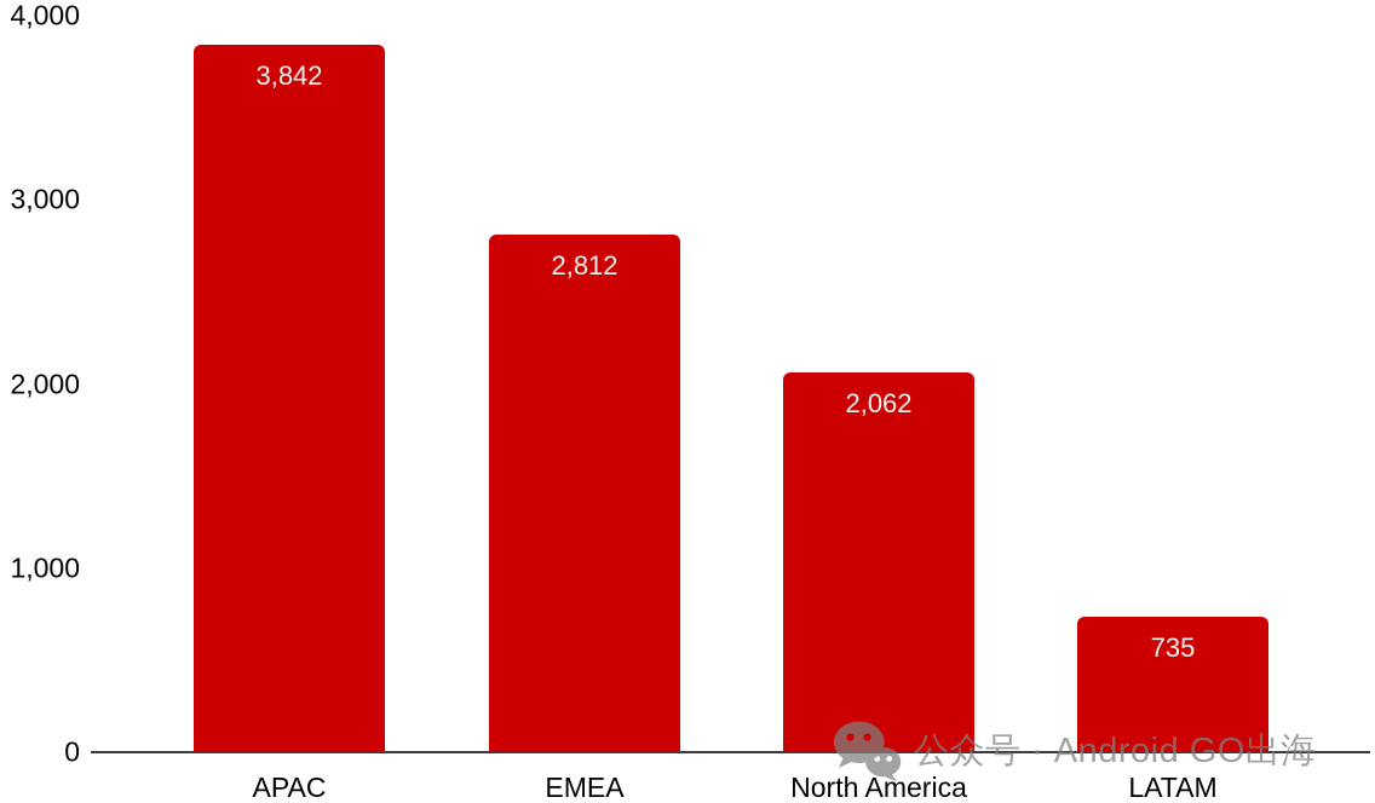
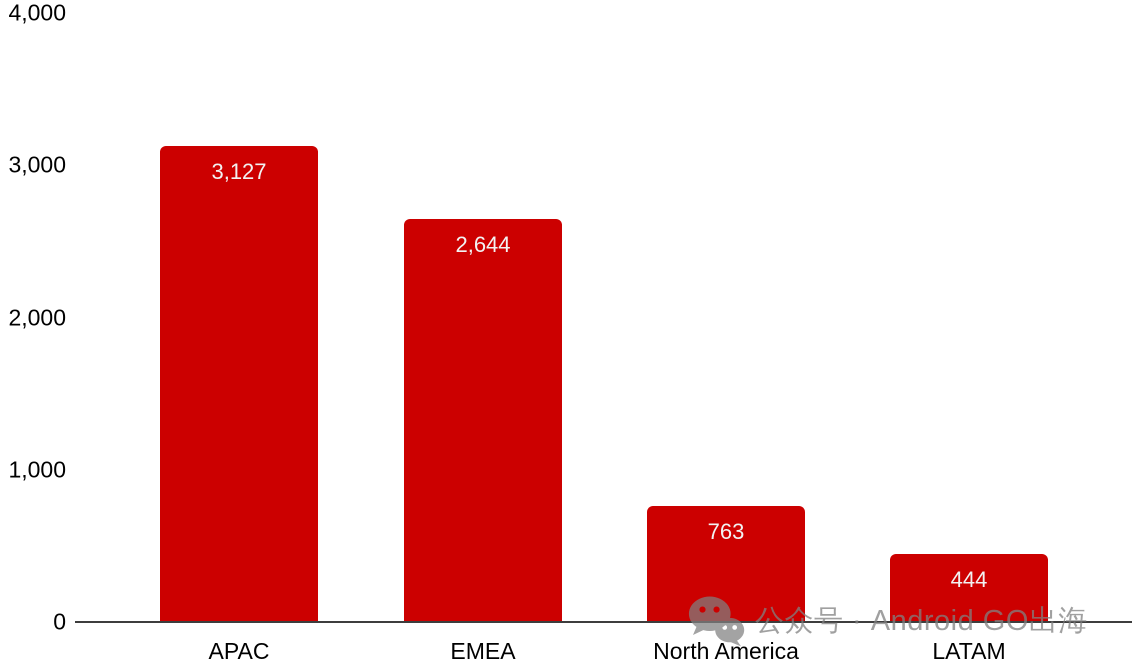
APAC: 3,842 -> 3,127
EMEA: 2,812 -> 2,644
North America: 2,062 -> 763
LATAM: 735 -> 444
